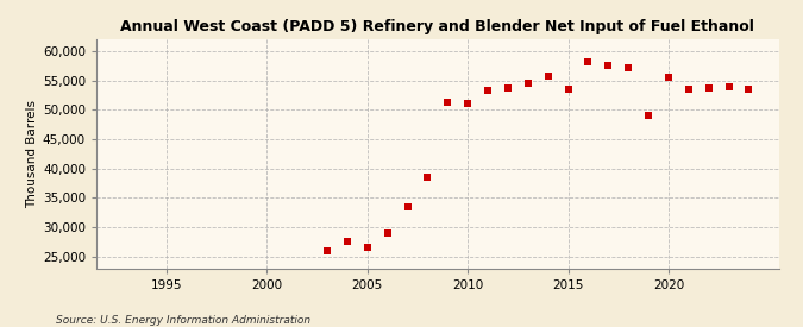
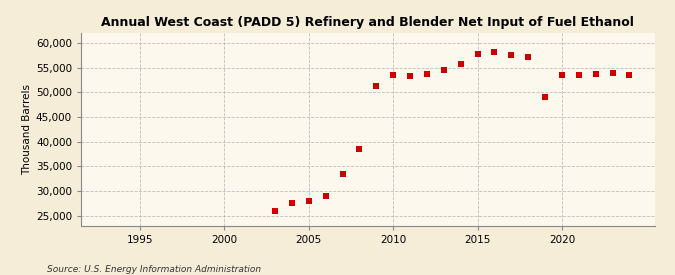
2005: 26,500 -> 28,000
2010: 51,000 -> 53,500
2015: 53,500 -> 57,800
2020: 55,500 -> 53,500
